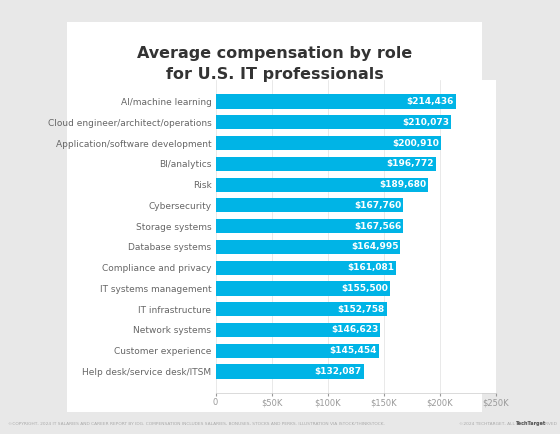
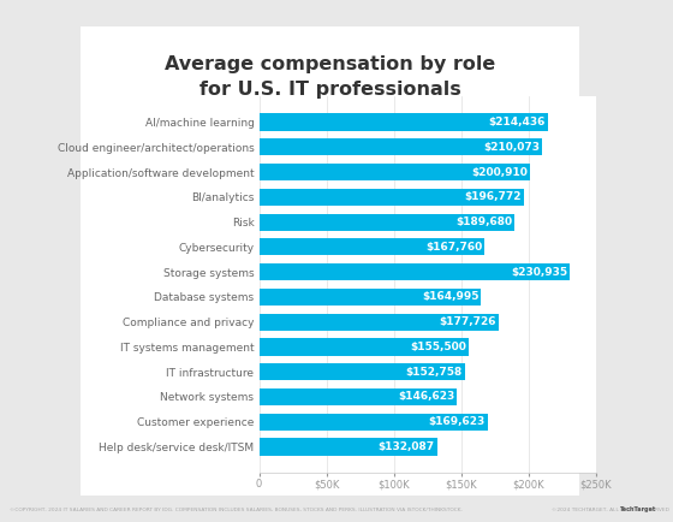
Storage systems: $167,566 -> $230,935
Compliance and privacy: $161,081 -> $177,726
Customer experience: $145,454 -> $169,623
